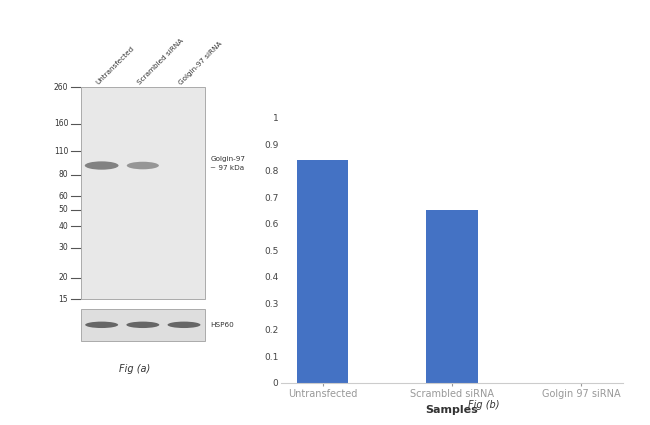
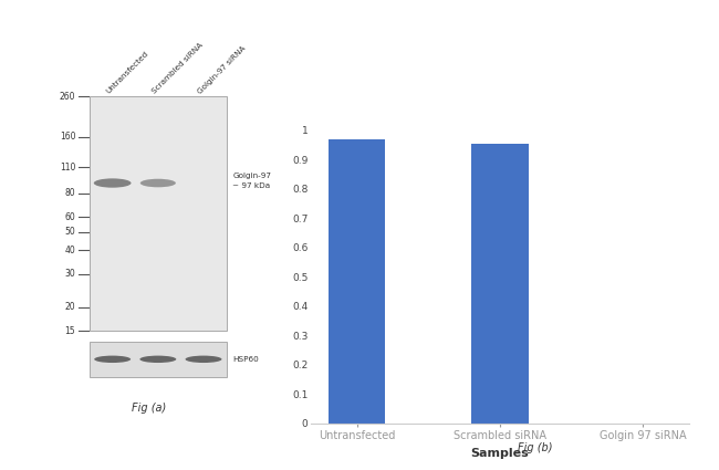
Untransfected: 0.840 -> 0.970
Scrambled siRNA: 0.650 -> 0.955
